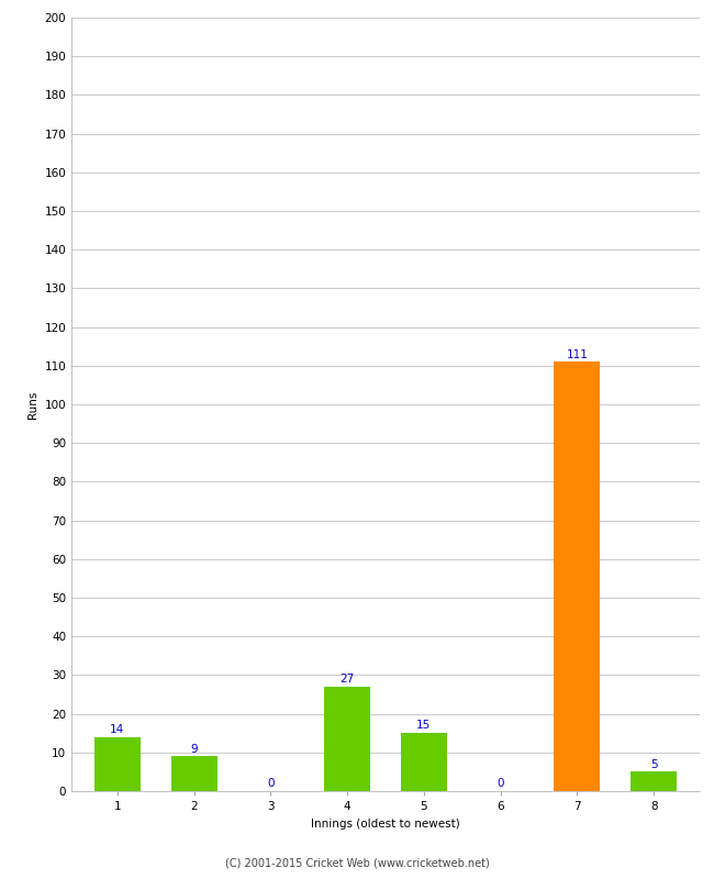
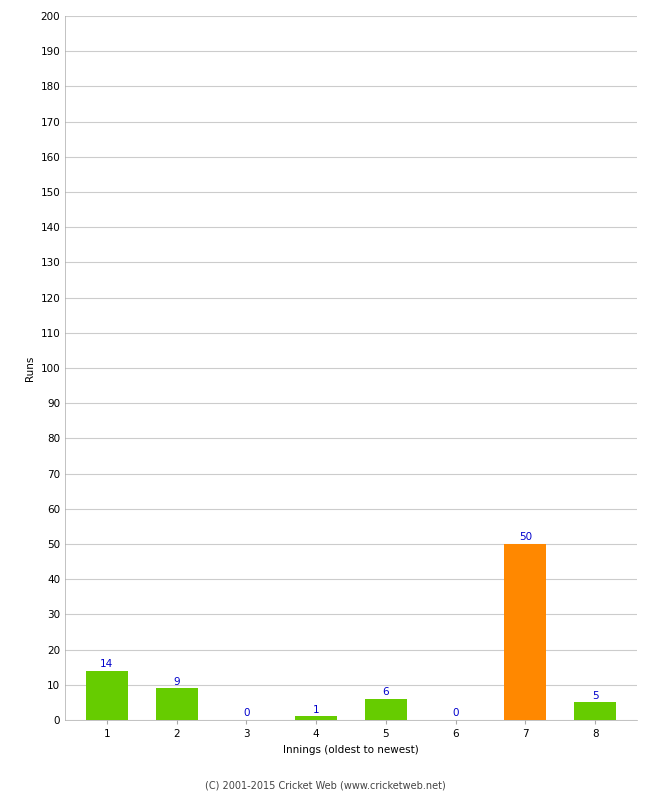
4: 27 -> 1
5: 15 -> 6
7: 111 -> 50
